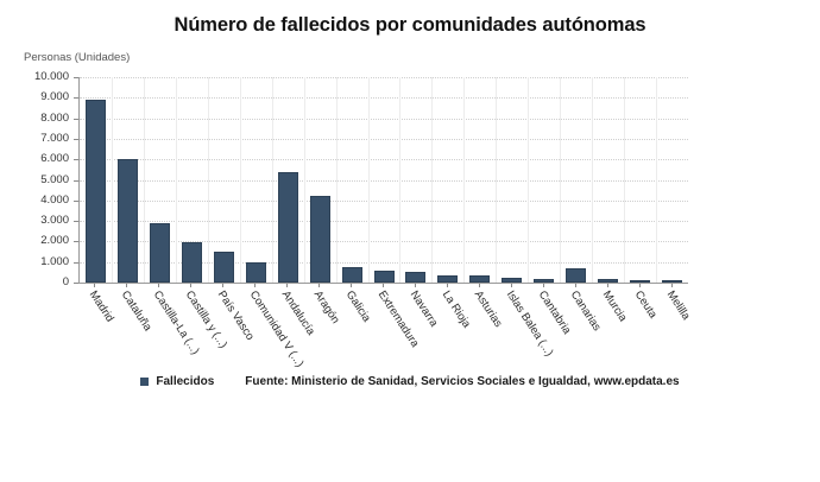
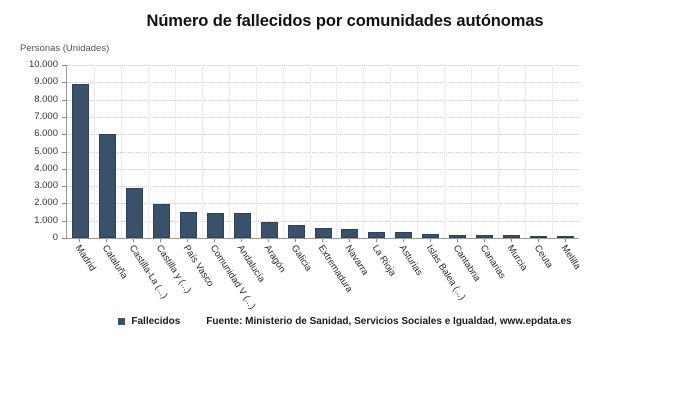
Comunidad V (...): 1000 -> 1400
Andalucía: 5400 -> 1400
Aragón: 4200 -> 900
Canarias: 700 -> 200
